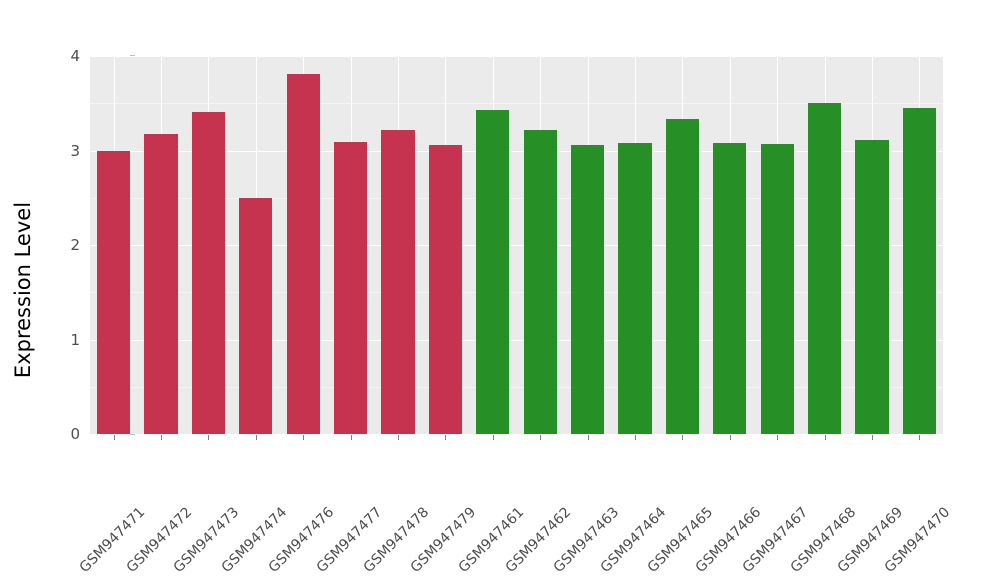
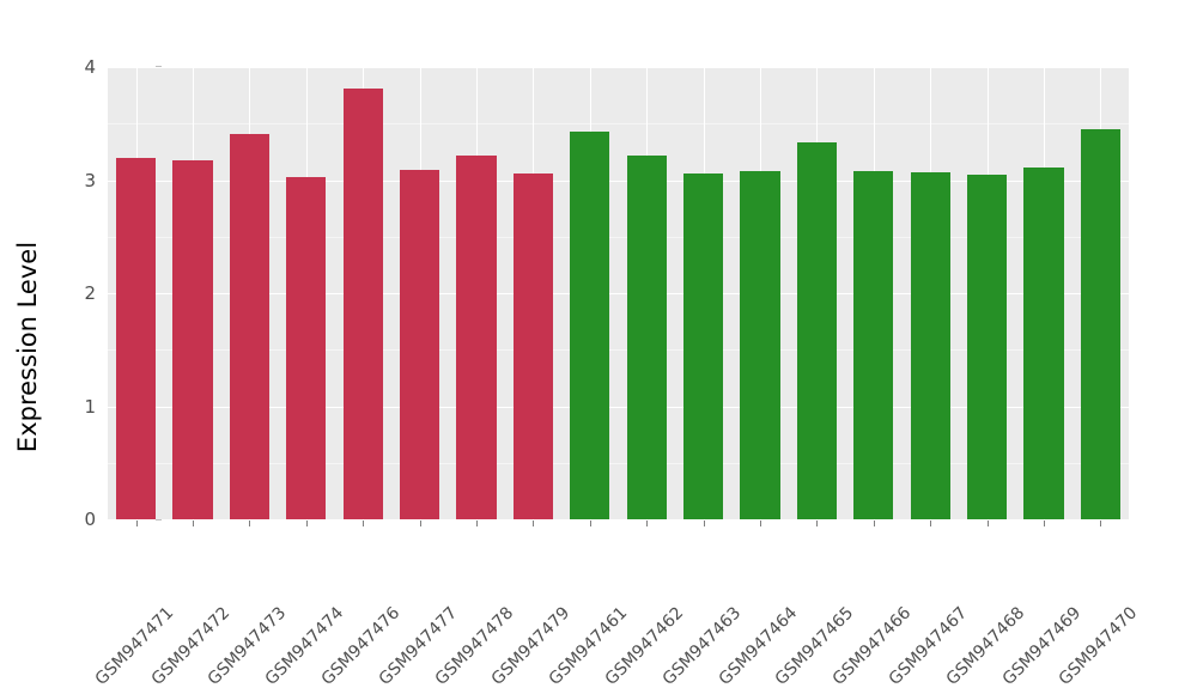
GSM947471: 3.0 -> 3.2
GSM947474: 2.5 -> 3.0
GSM947468: 3.5 -> 3.0
